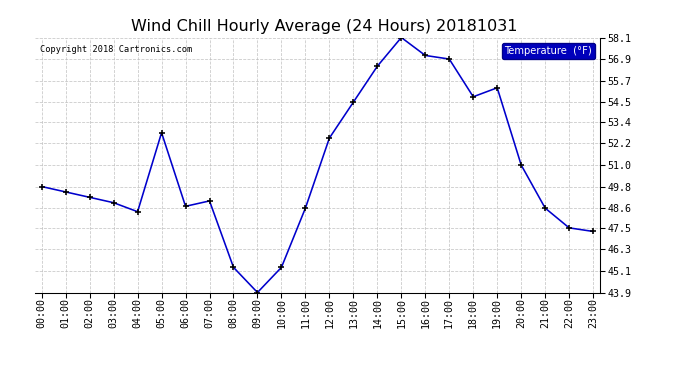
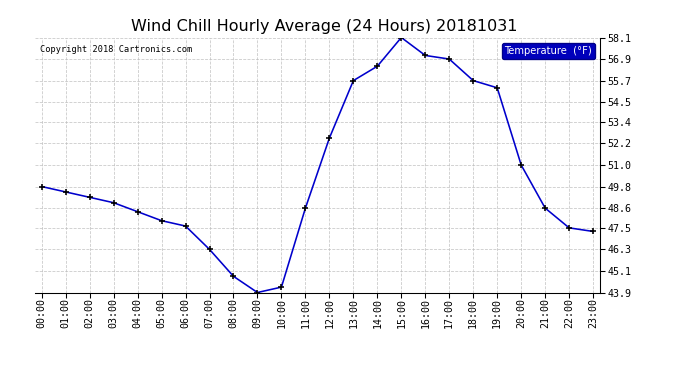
05:00: 52.8 -> 47.9
06:00: 48.7 -> 47.6
07:00: 49.0 -> 46.3
08:00: 45.3 -> 44.8
10:00: 45.3 -> 44.2
13:00: 54.5 -> 55.7
18:00: 54.8 -> 55.7
